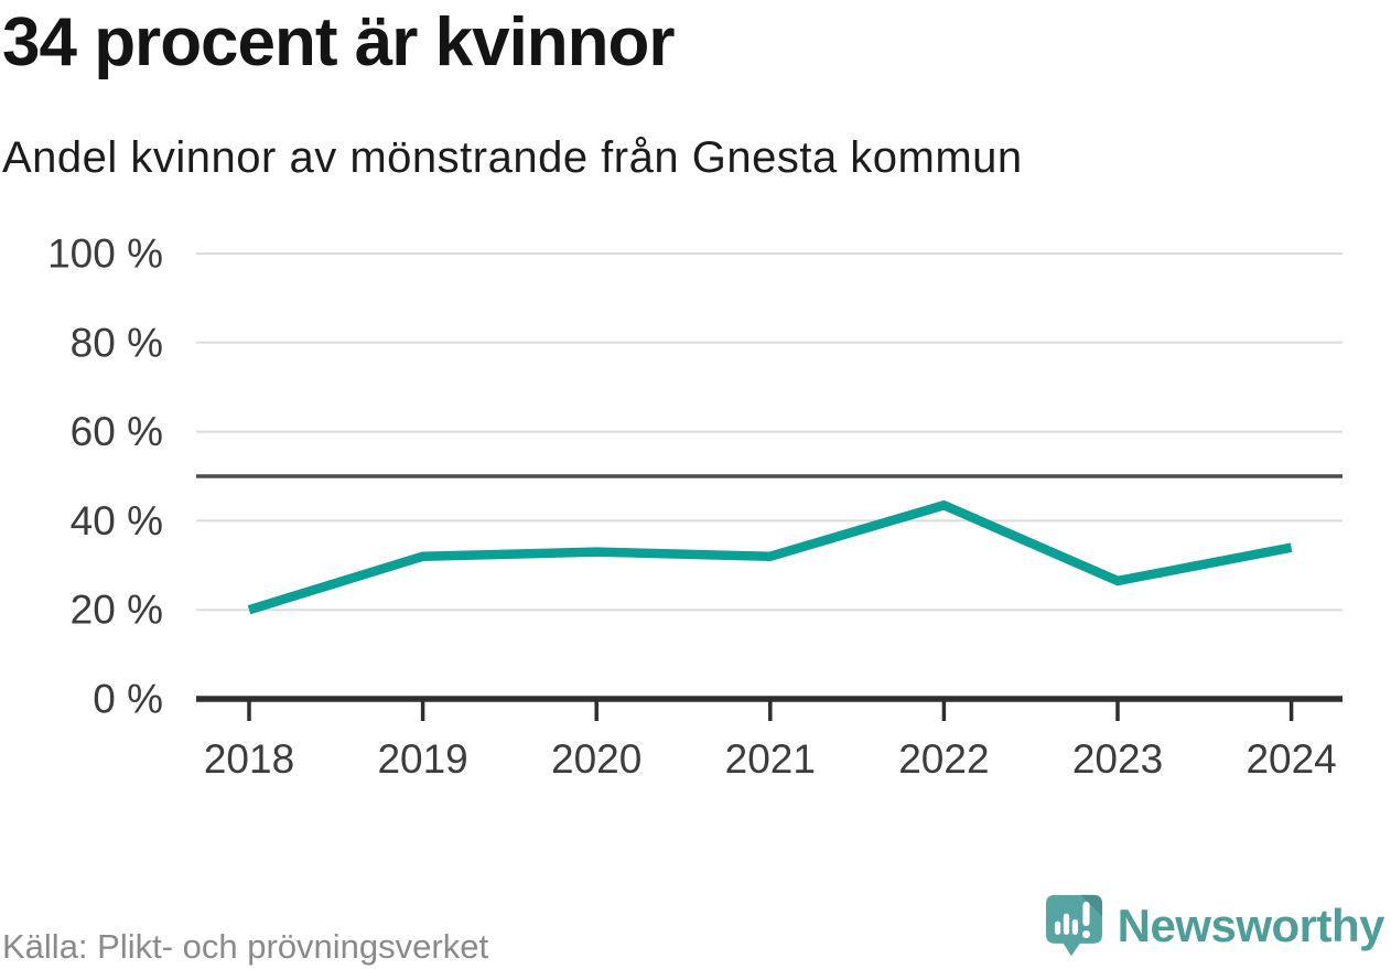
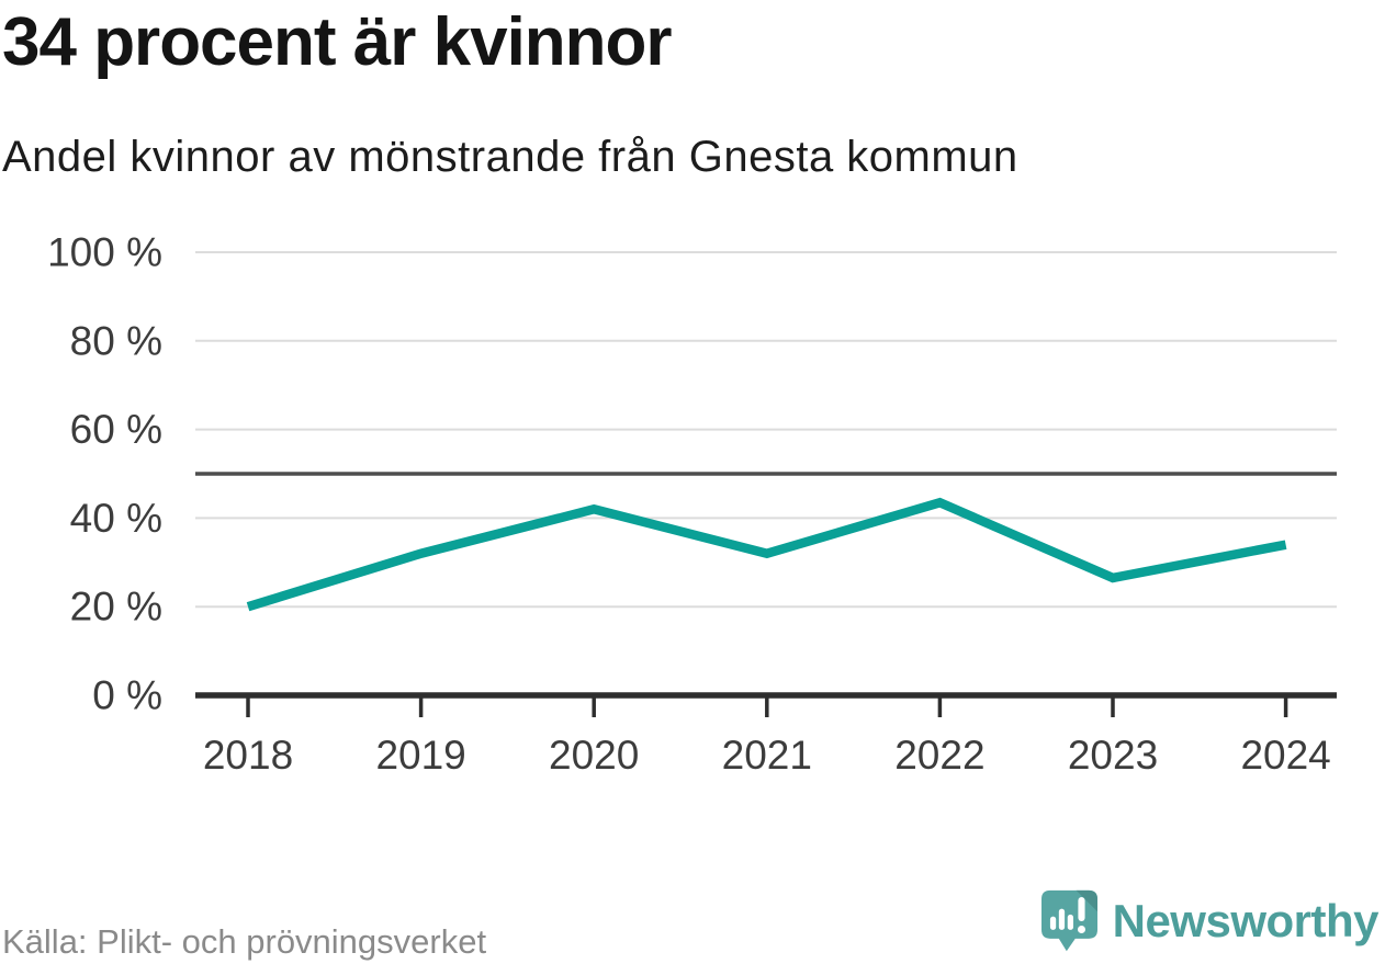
2020: 33% -> 42%
